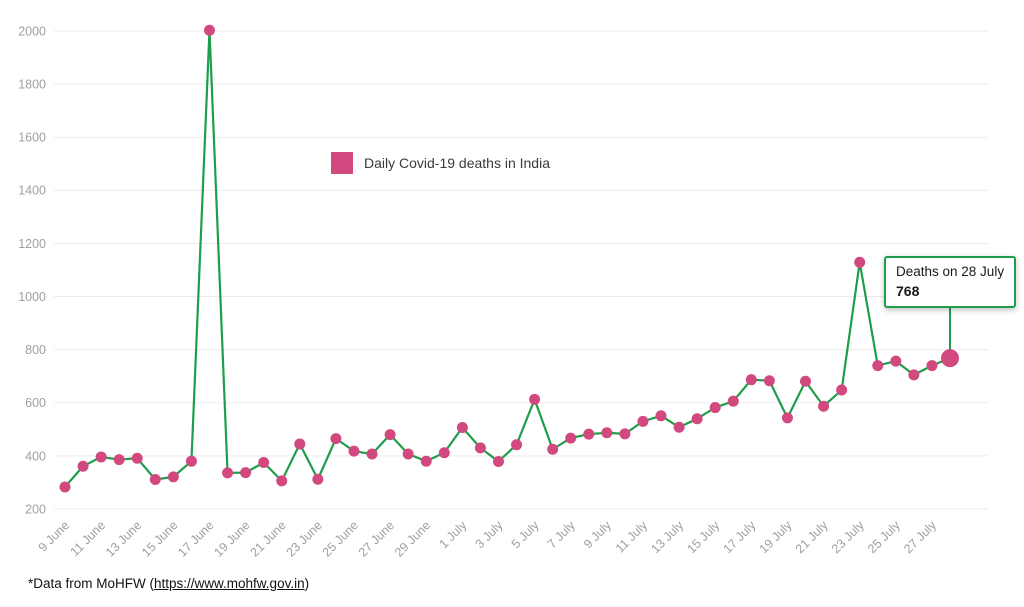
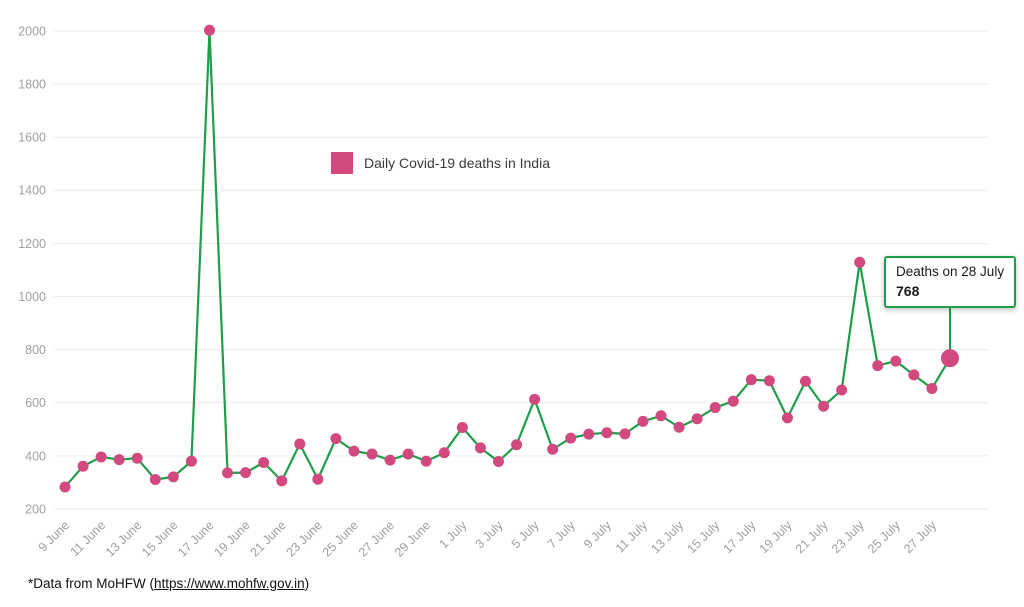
27 June: 480 -> 380
27 July: 740 -> 650
